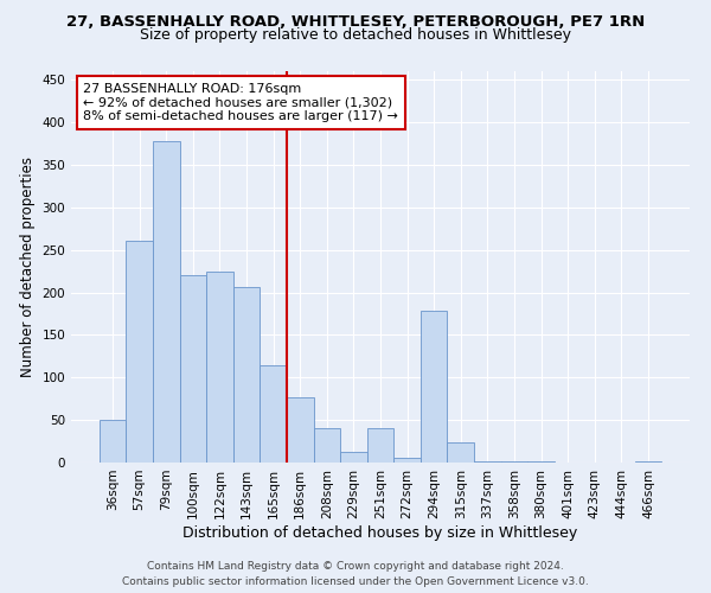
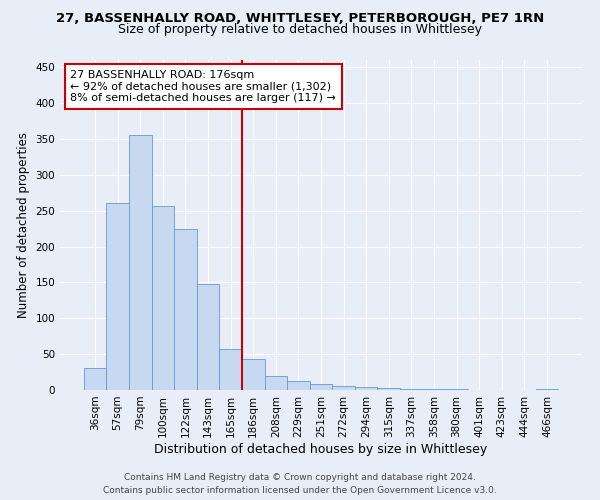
36sqm: 50 -> 30
79sqm: 378 -> 355
100sqm: 220 -> 257
143sqm: 206 -> 148
165sqm: 114 -> 57
186sqm: 76 -> 43
208sqm: 40 -> 19
251sqm: 40 -> 9
294sqm: 178 -> 4
315sqm: 24 -> 3
